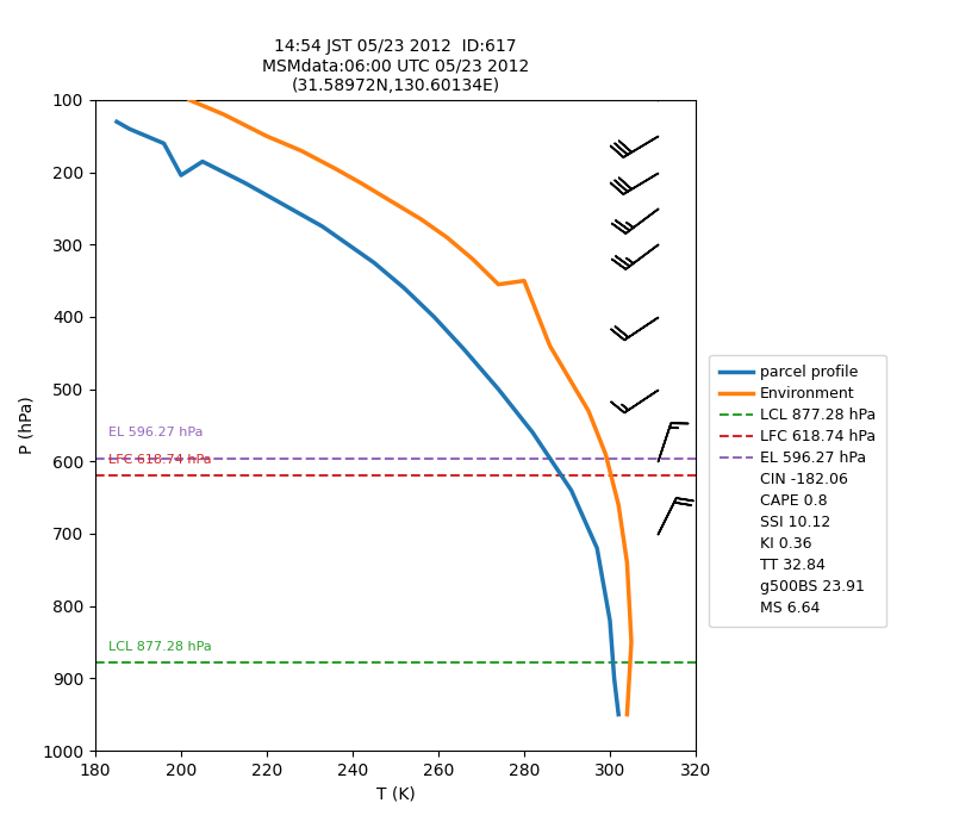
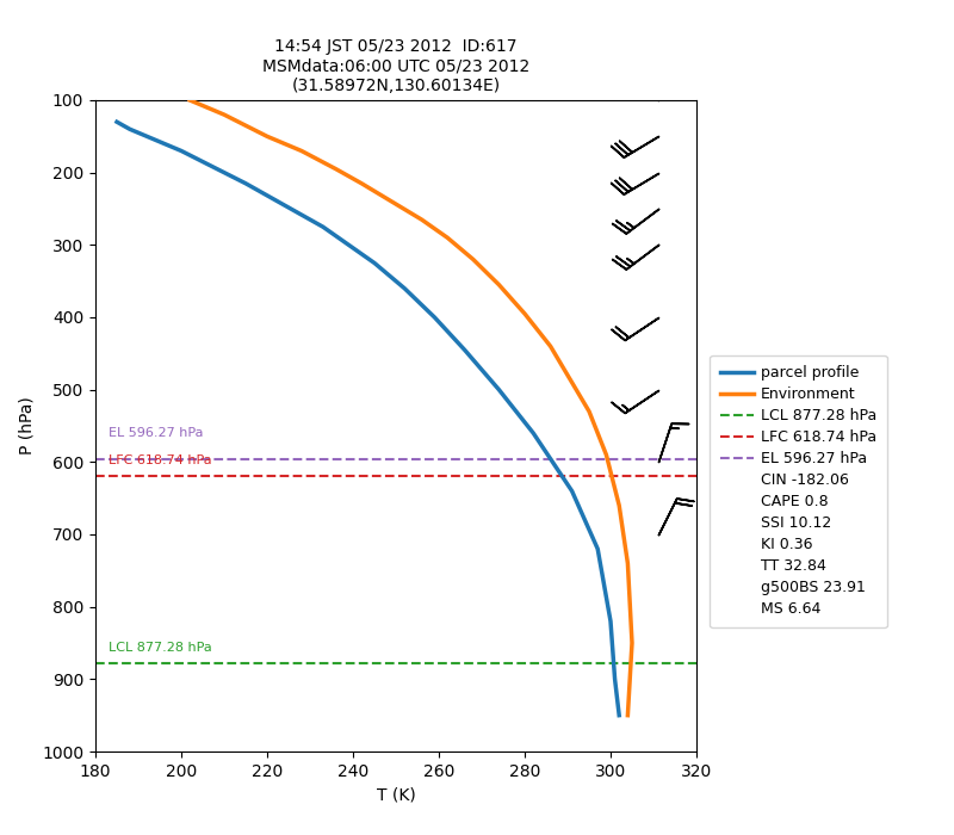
parcel profile/200: 204 -> 170
Environment/280: 350 -> 395
